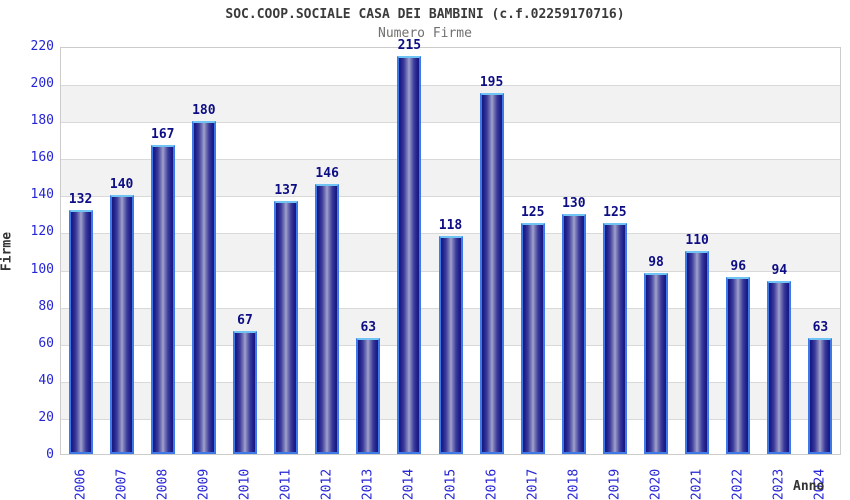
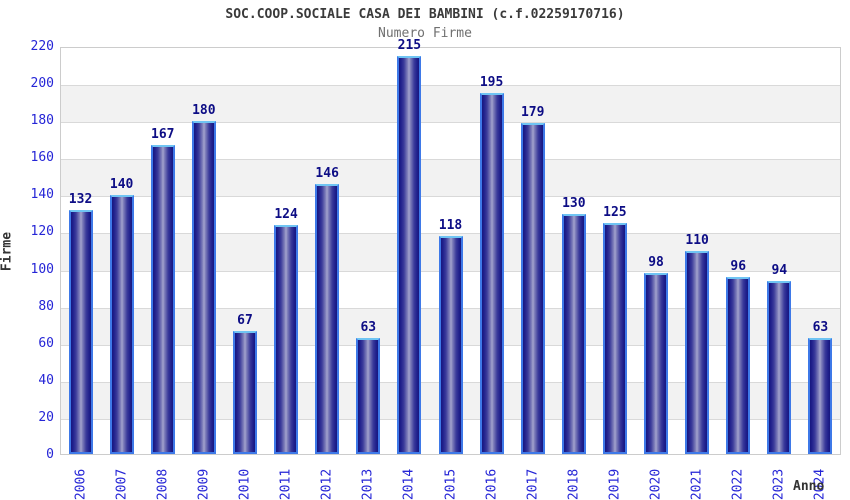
2011: 137 -> 124
2017: 125 -> 179
